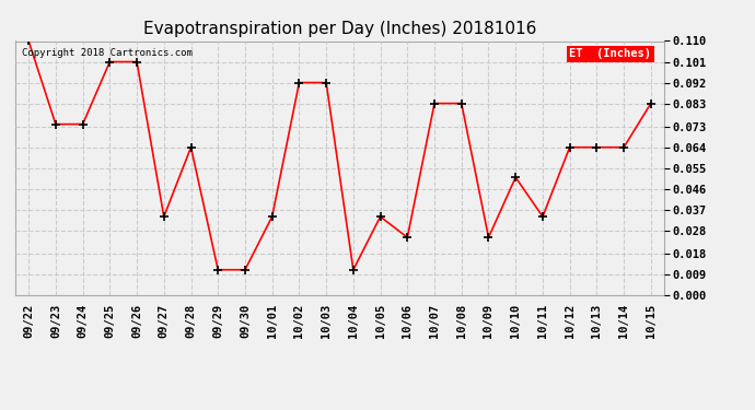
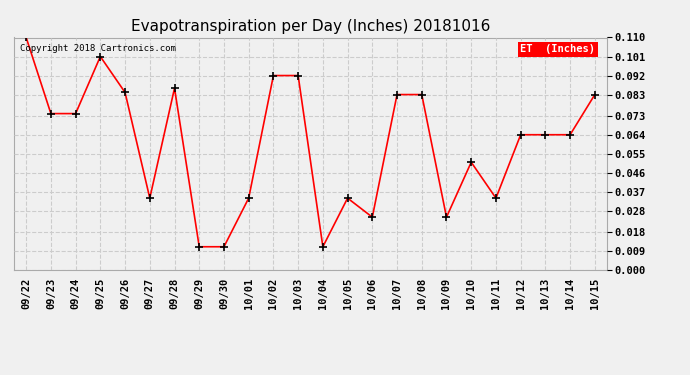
09/26: 0.101 -> 0.084
09/28: 0.064 -> 0.086
